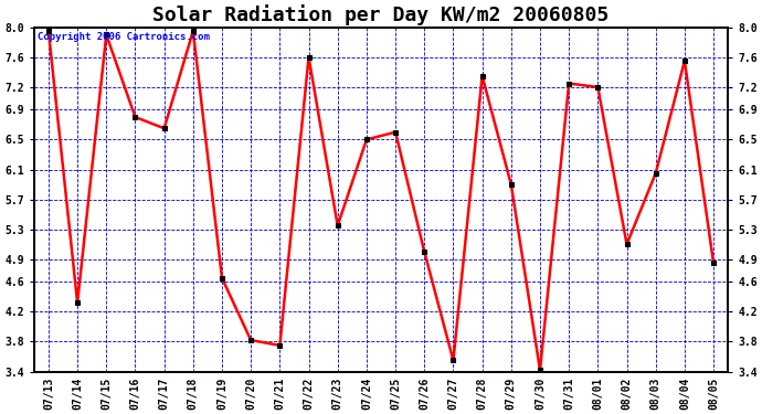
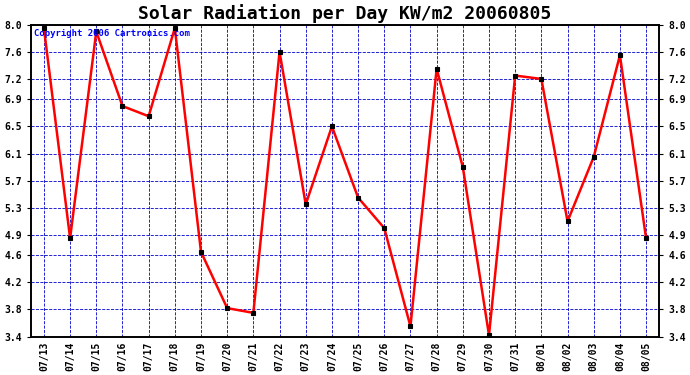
07/14: 4.32 -> 4.85
07/25: 6.60 -> 5.45
